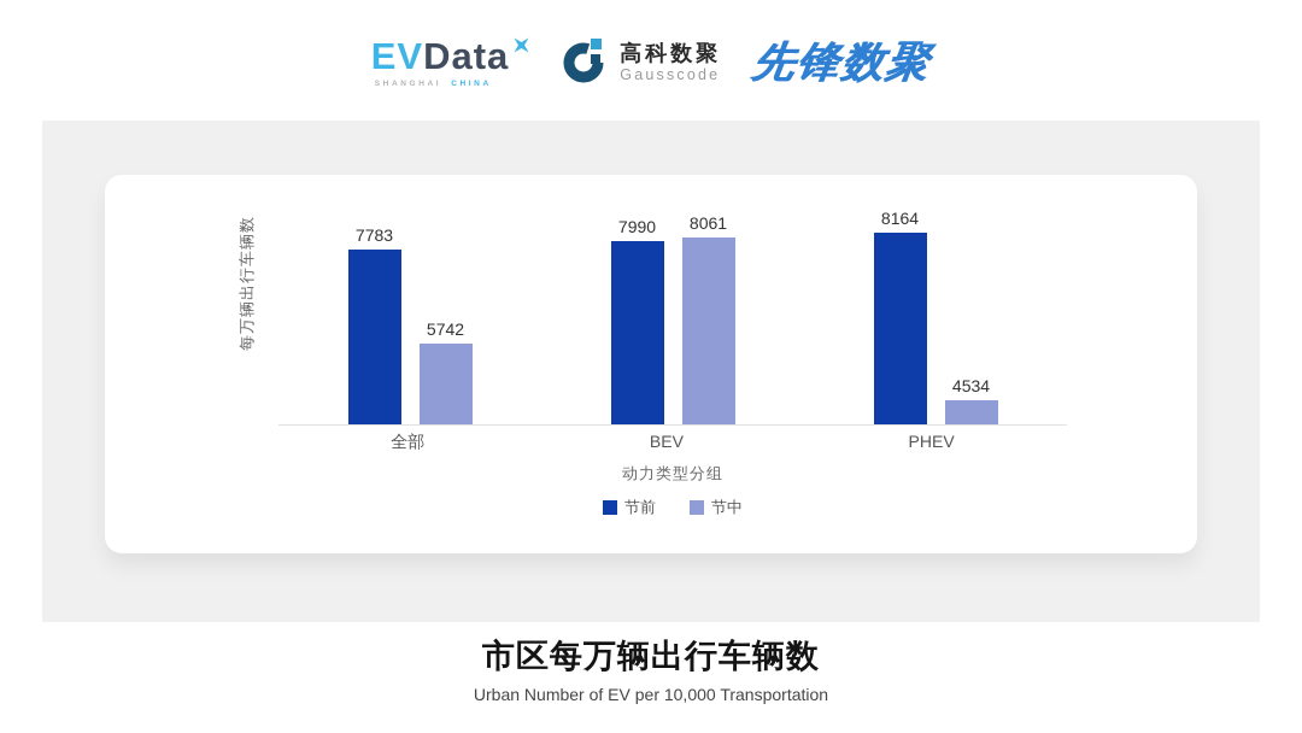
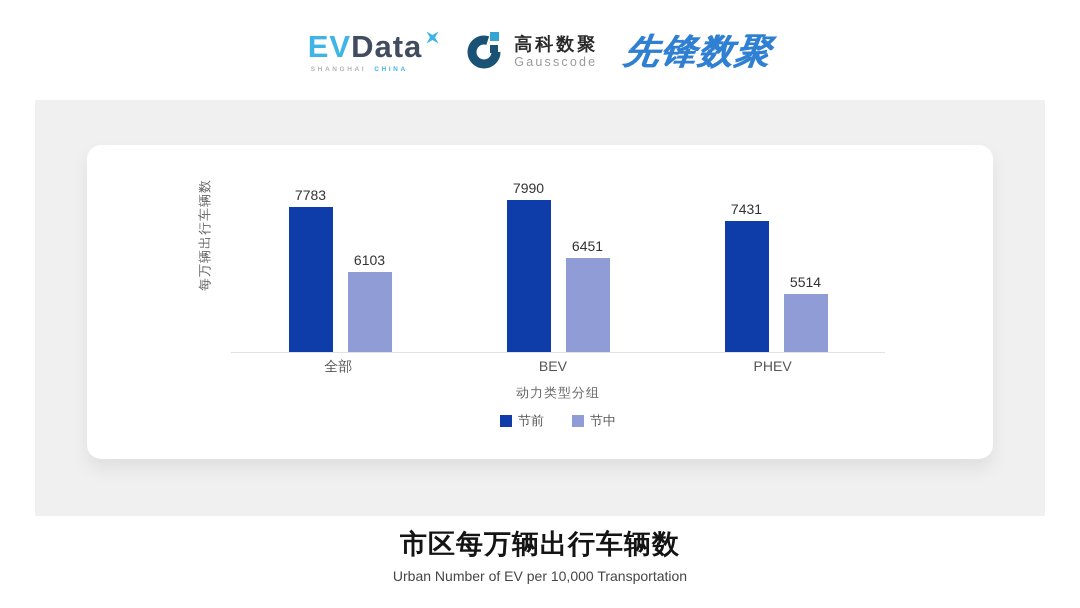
节中/全部: 5742 -> 6103
节中/BEV: 8061 -> 6451
节前/PHEV: 8164 -> 7431
节中/PHEV: 4534 -> 5514
